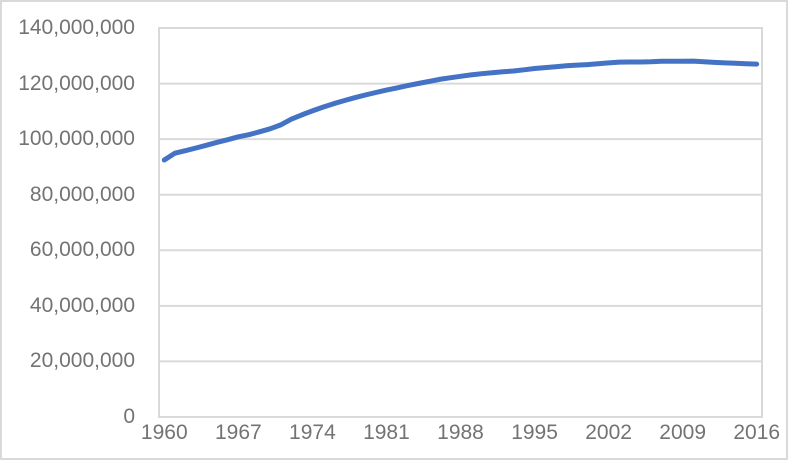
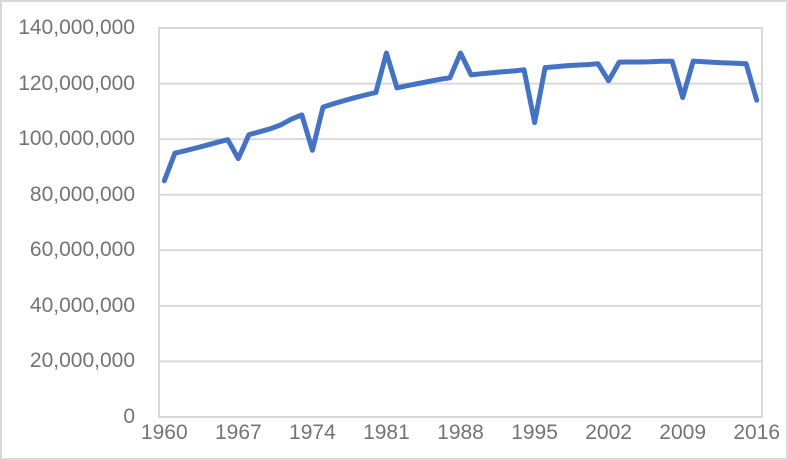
1960: 92000000 -> 85000000
1967: 101000000 -> 93000000
1974: 110000000 -> 96000000
1981: 118000000 -> 131000000
1988: 123000000 -> 131000000
1995: 125000000 -> 106000000
2002: 127000000 -> 121000000
2009: 128000000 -> 115000000
2016: 127000000 -> 114000000
